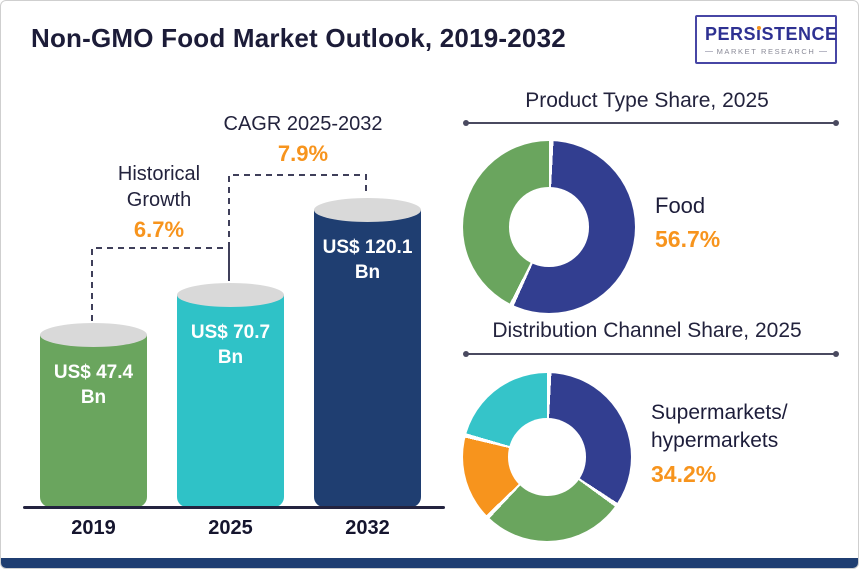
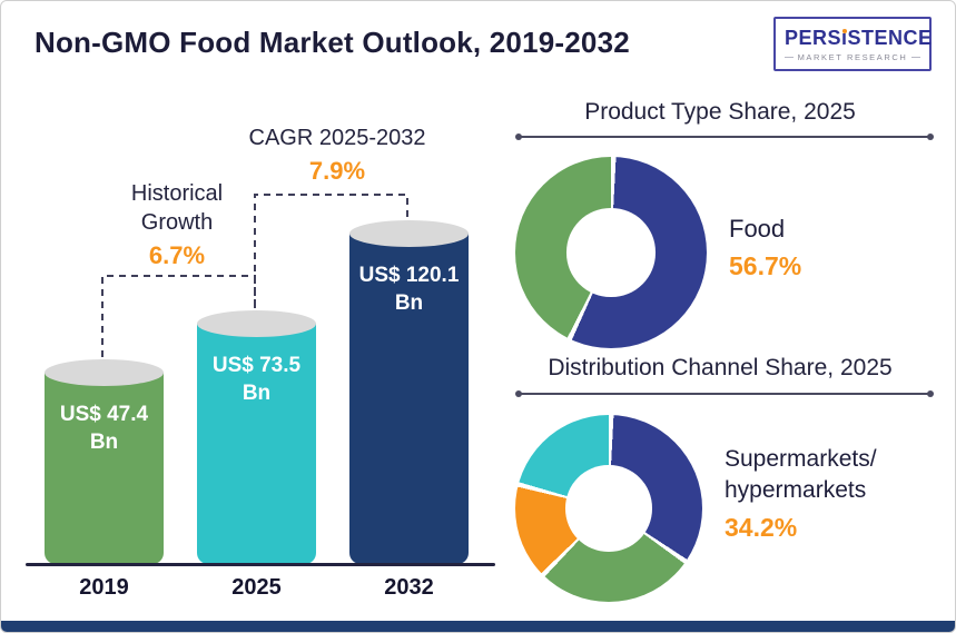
Non-GMO Food Market Outlook, 2019-2032/2025: 70.7 -> 73.5
